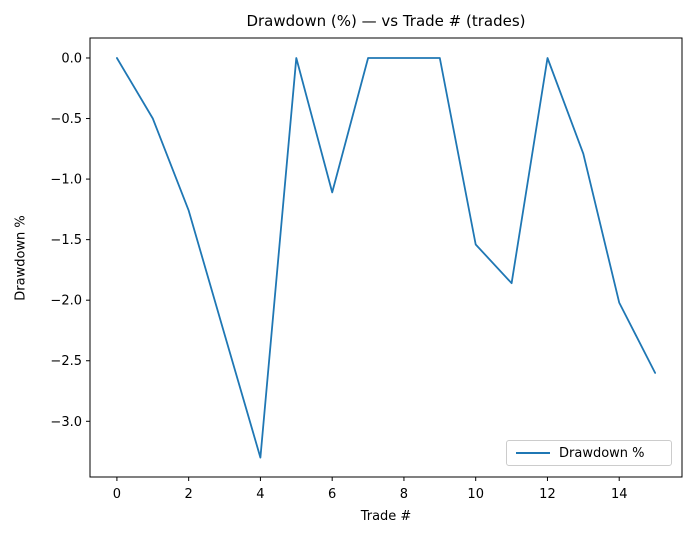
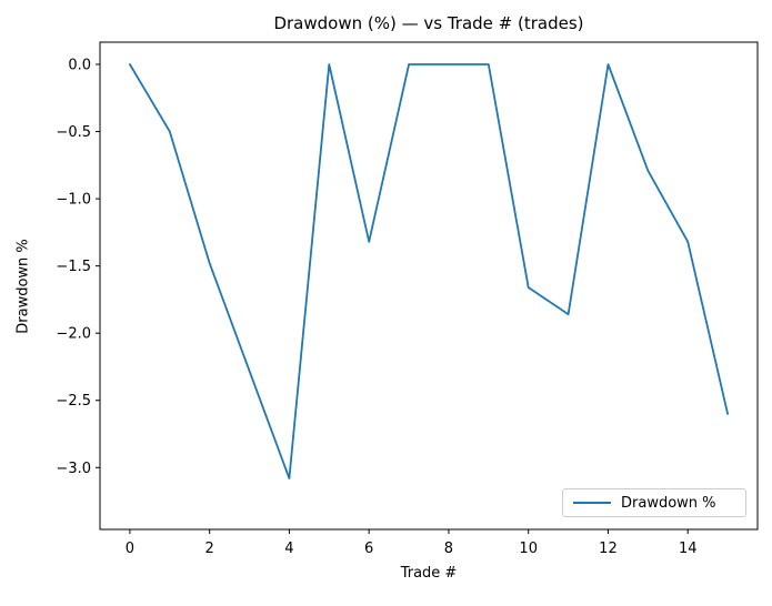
2: -1.26 -> -1.48
4: -3.30 -> -3.08
6: -1.11 -> -1.32
10: -1.54 -> -1.66
14: -2.02 -> -1.32
